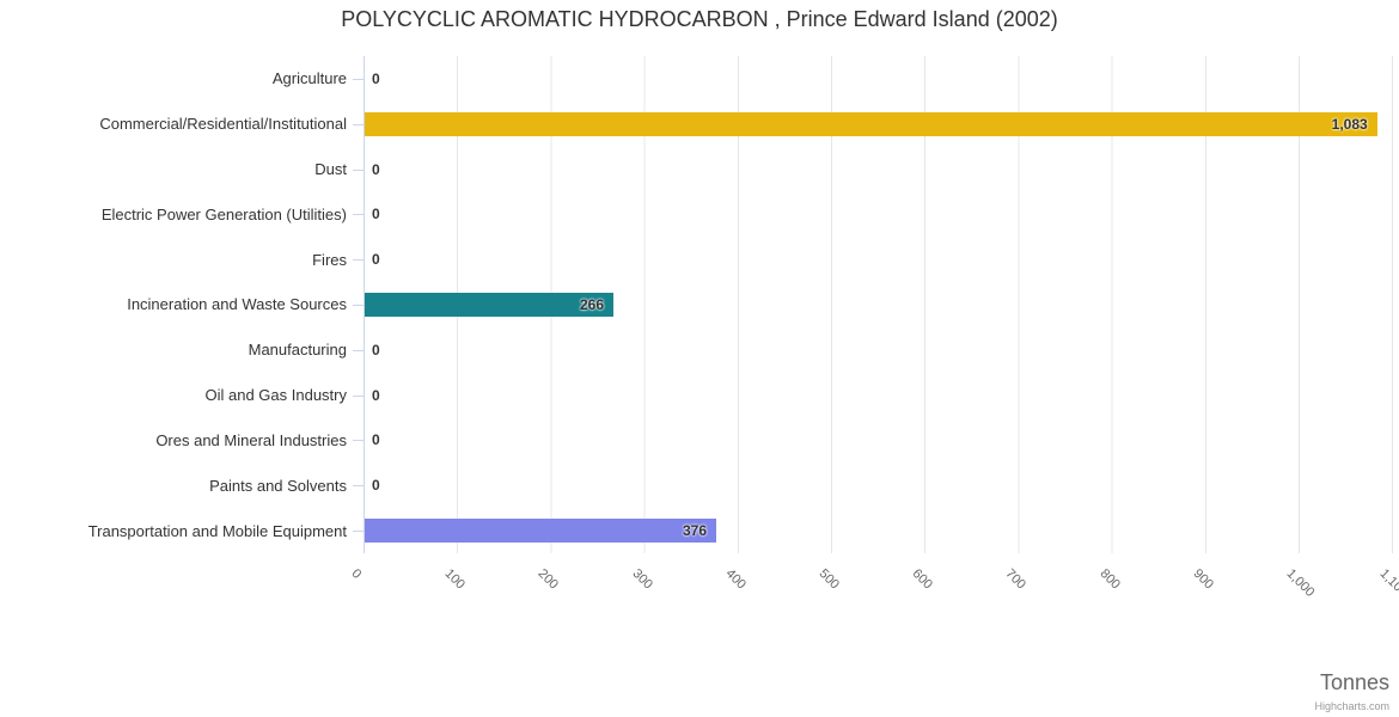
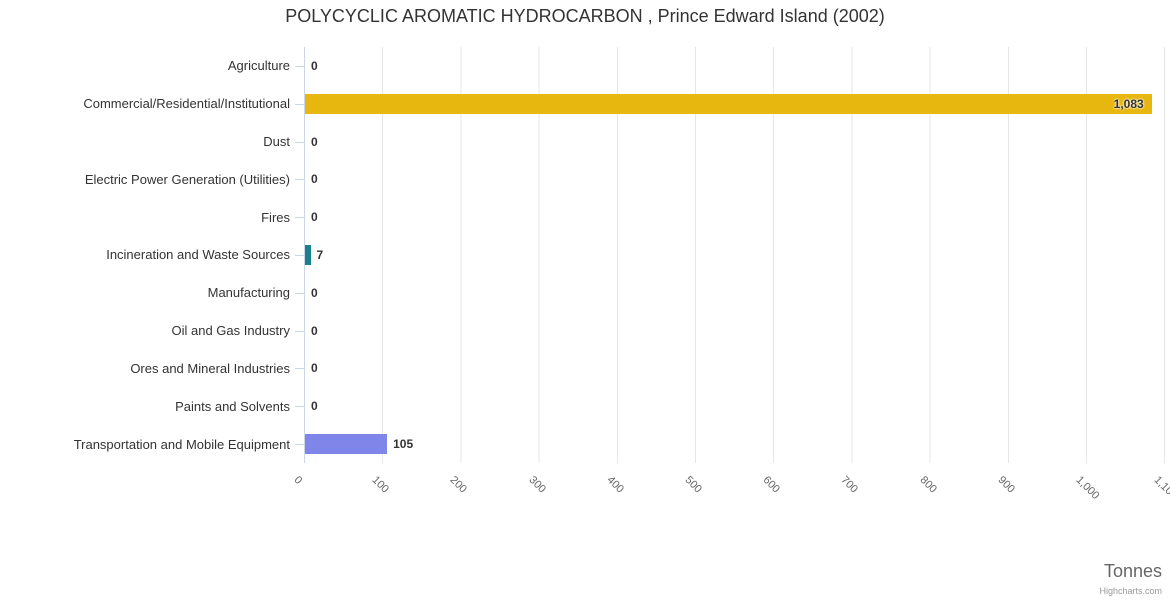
Incineration and Waste Sources: 266 -> 7
Transportation and Mobile Equipment: 376 -> 105
